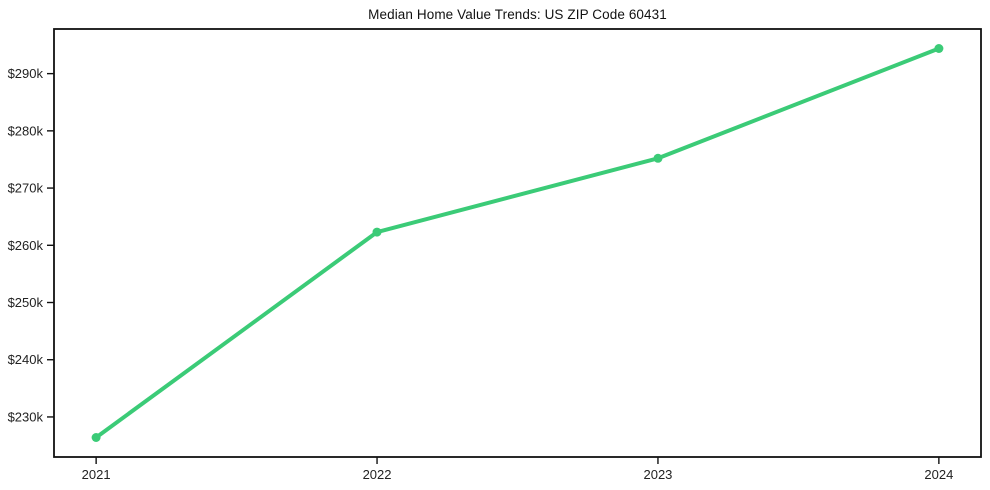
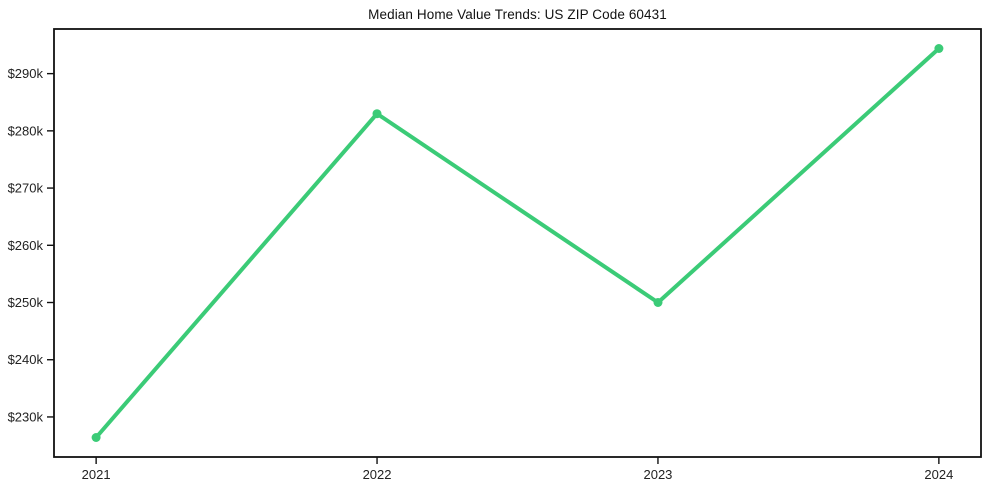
2022: $262k -> $283k
2023: $275k -> $250k
